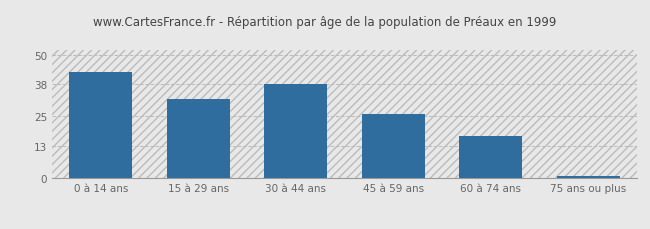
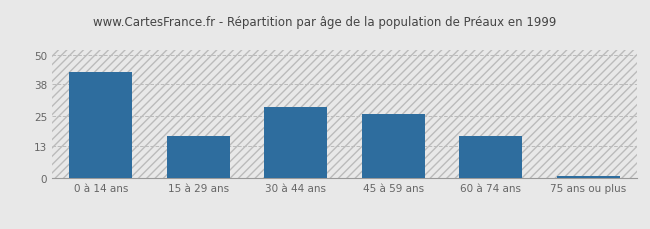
15 à 29 ans: 32 -> 17
30 à 44 ans: 38 -> 29
